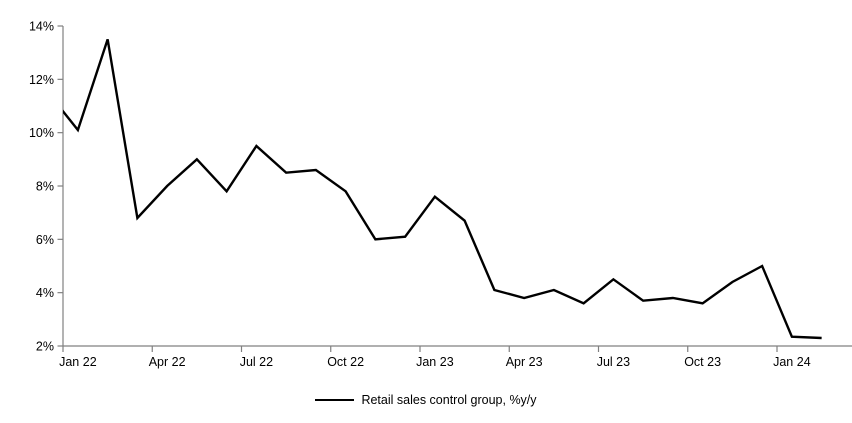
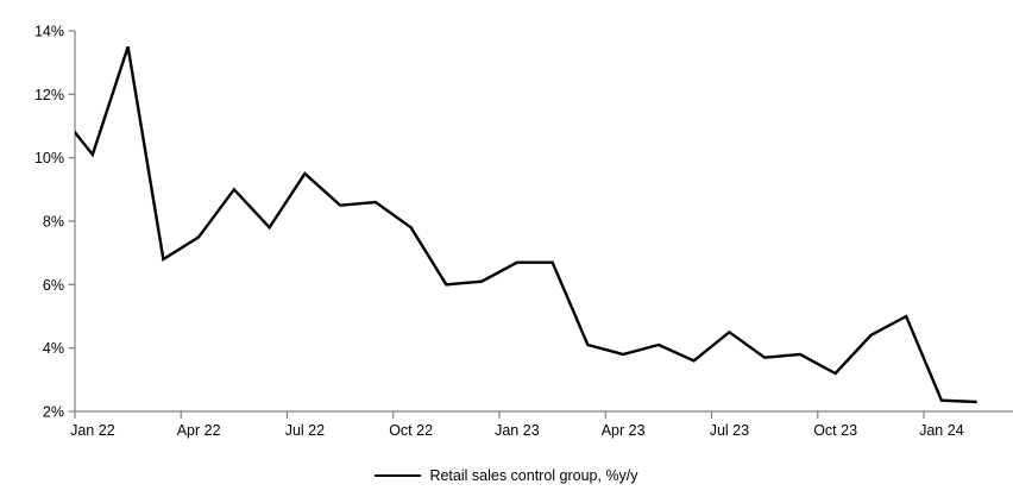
Apr 22: 8.0% -> 7.5%
Jan 23: 7.6% -> 6.7%
Oct 23: 3.6% -> 3.2%
